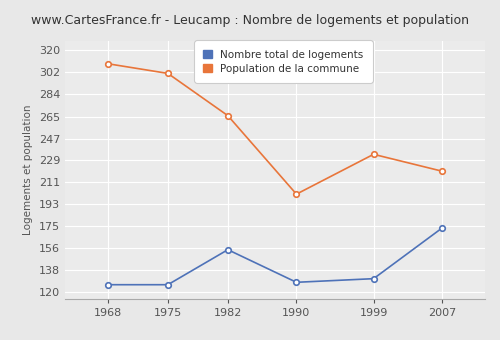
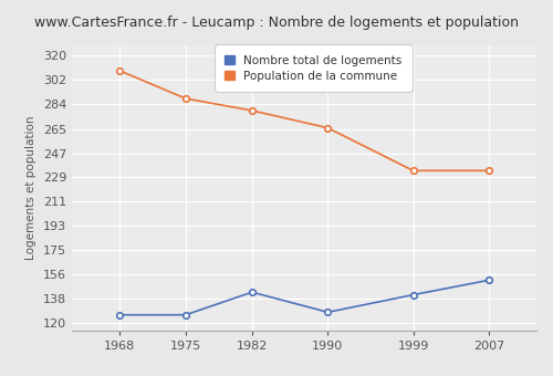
Population de la commune/1975: 301 -> 288
Nombre total de logements/1982: 155 -> 143
Population de la commune/1982: 266 -> 279
Population de la commune/1990: 201 -> 266
Nombre total de logements/1999: 131 -> 141
Nombre total de logements/2007: 173 -> 152
Population de la commune/2007: 220 -> 234
